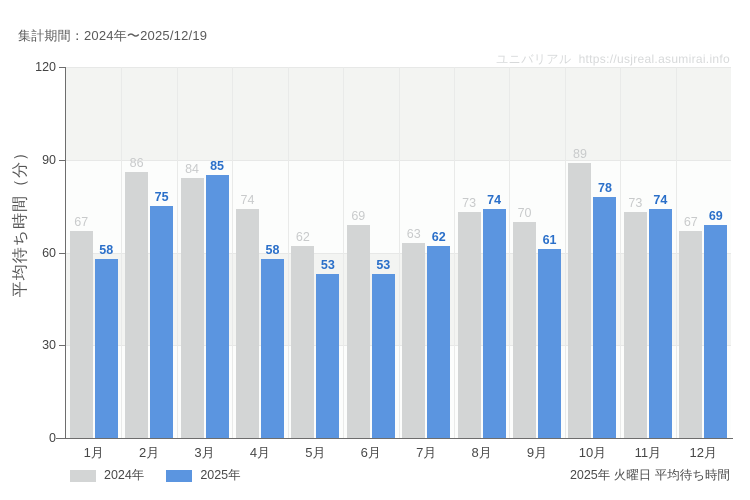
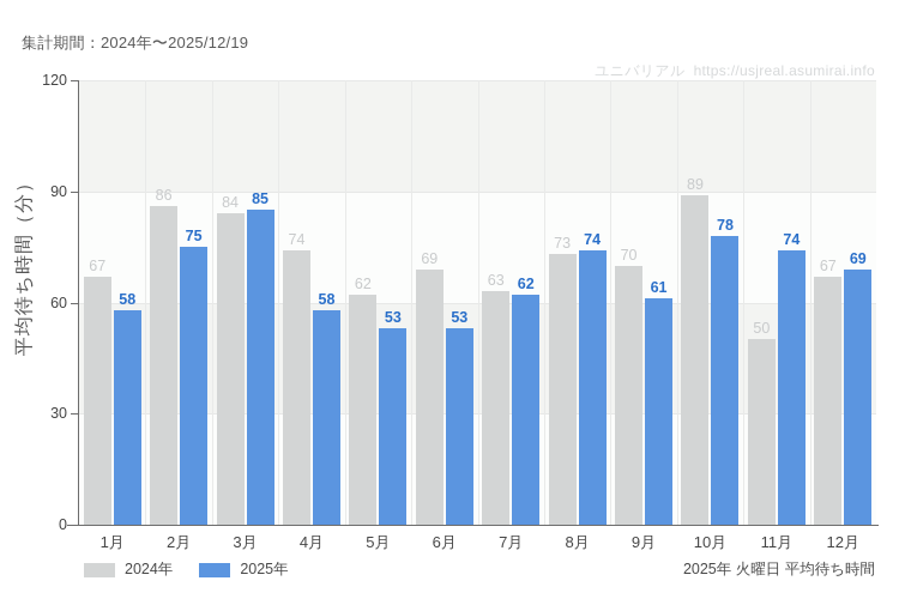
2024年/11月: 73 -> 50
